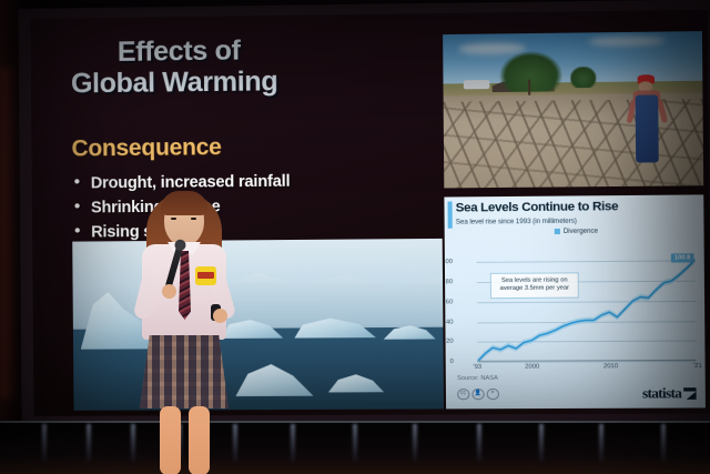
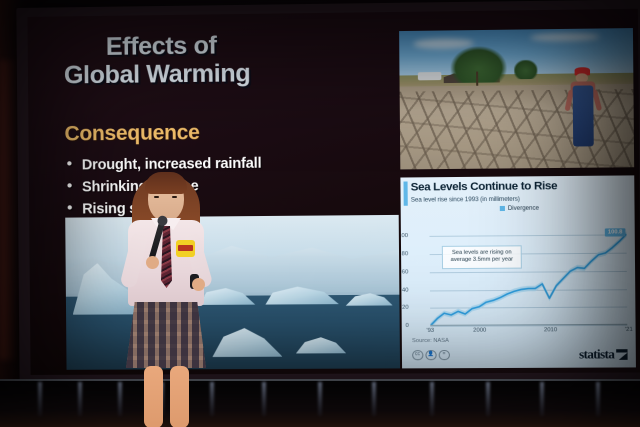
2010: 50 -> 30
